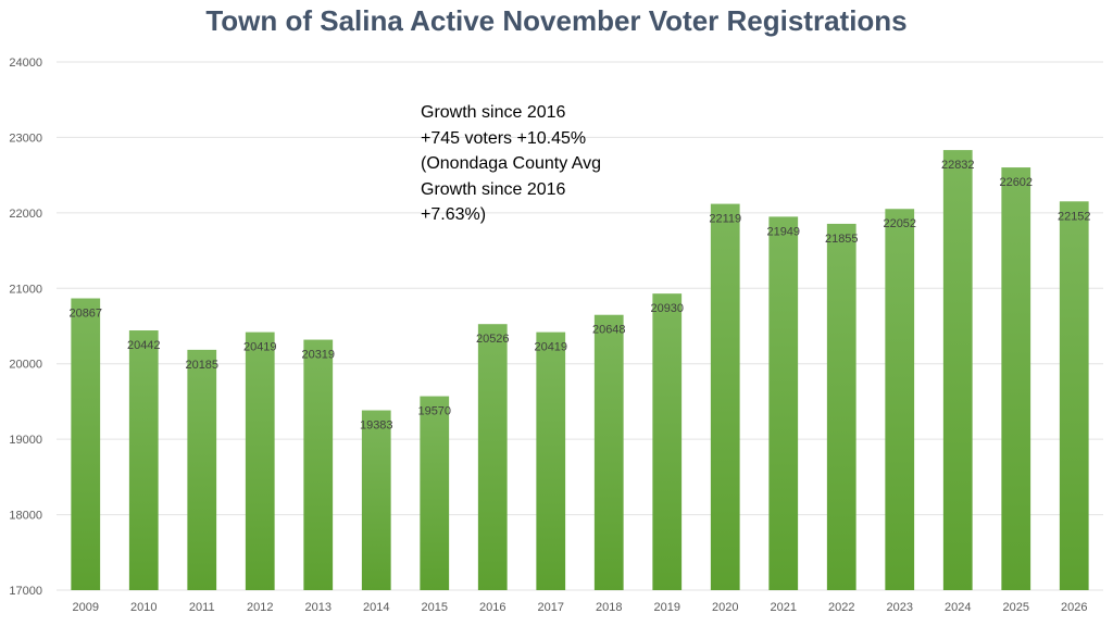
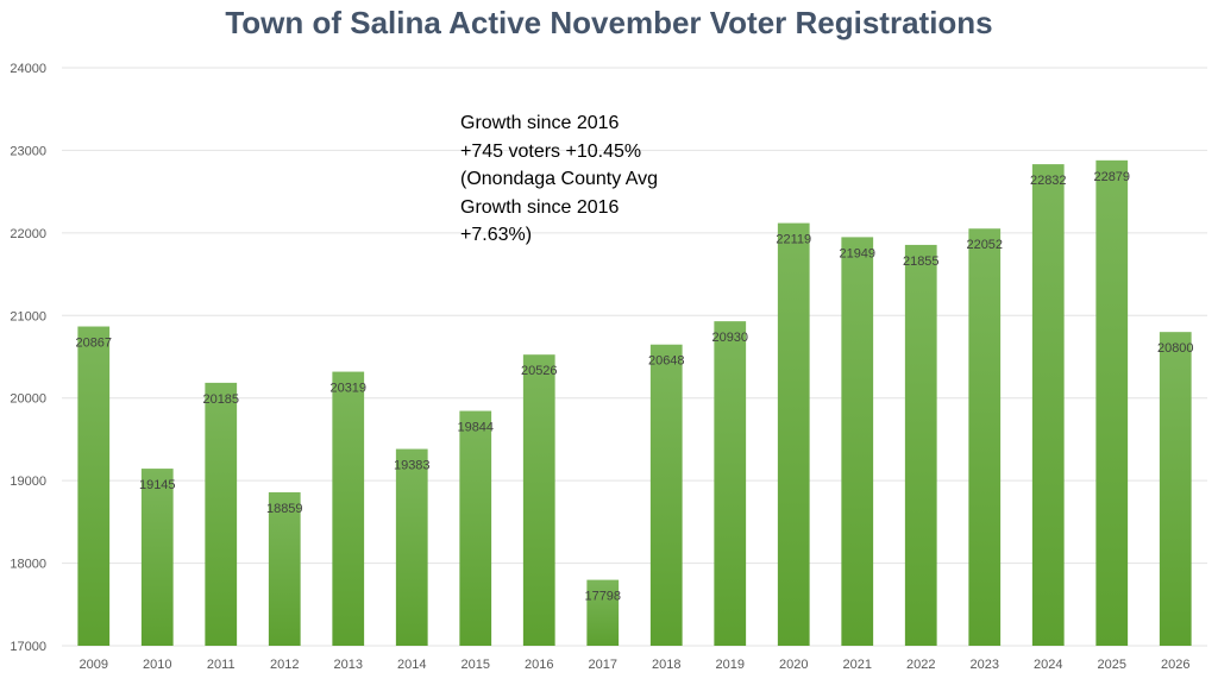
2010: 20442 -> 19145
2012: 20419 -> 18859
2015: 19570 -> 19844
2017: 20419 -> 17798
2025: 22602 -> 22879
2026: 22152 -> 20800
